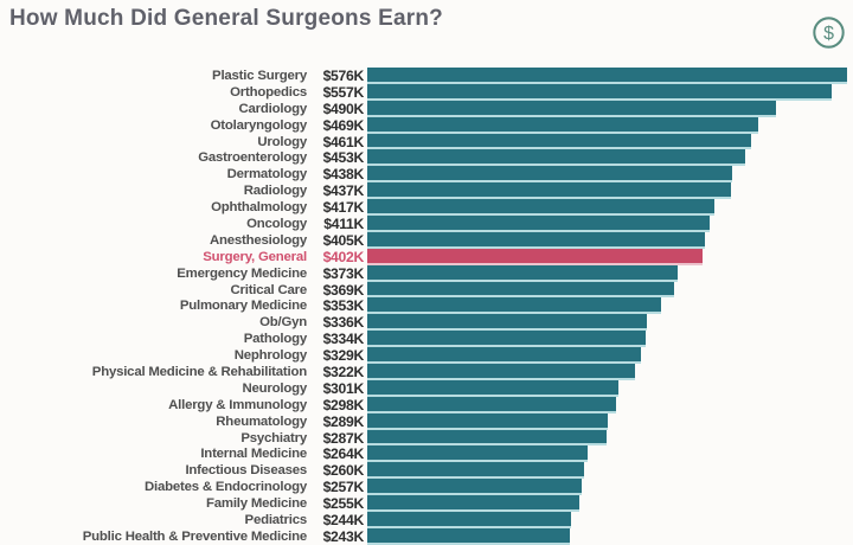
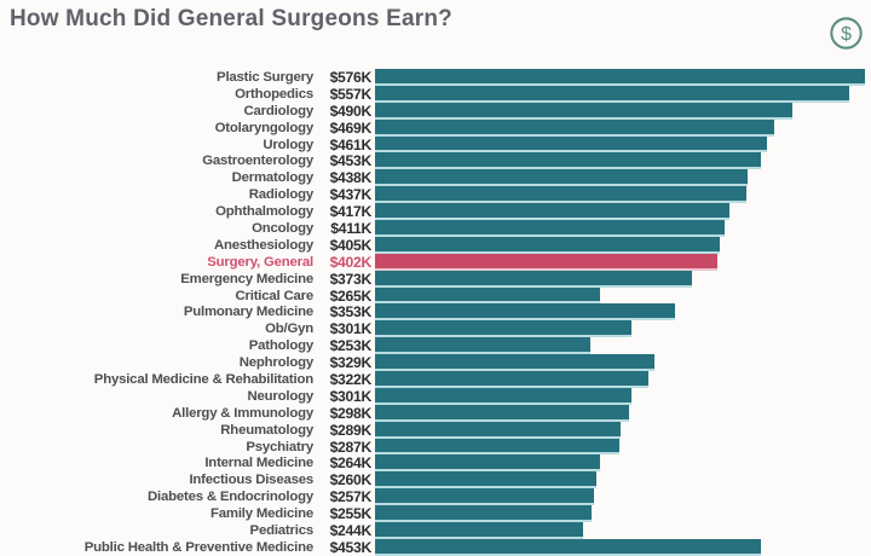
Critical Care: $369K -> $265K
Ob/Gyn: $336K -> $301K
Pathology: $334K -> $253K
Public Health & Preventive Medicine: $243K -> $453K
